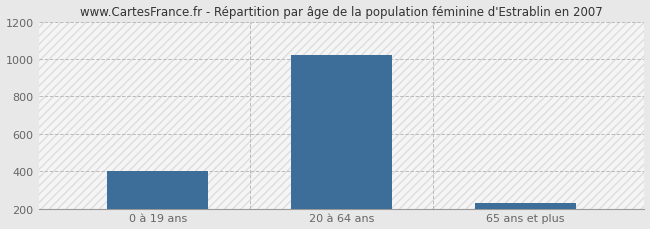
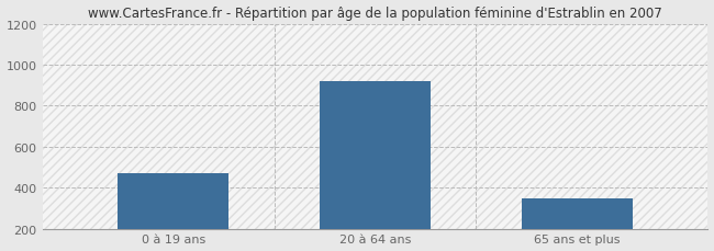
0 à 19 ans: 400 -> 470
20 à 64 ans: 1020 -> 920
65 ans et plus: 230 -> 350
